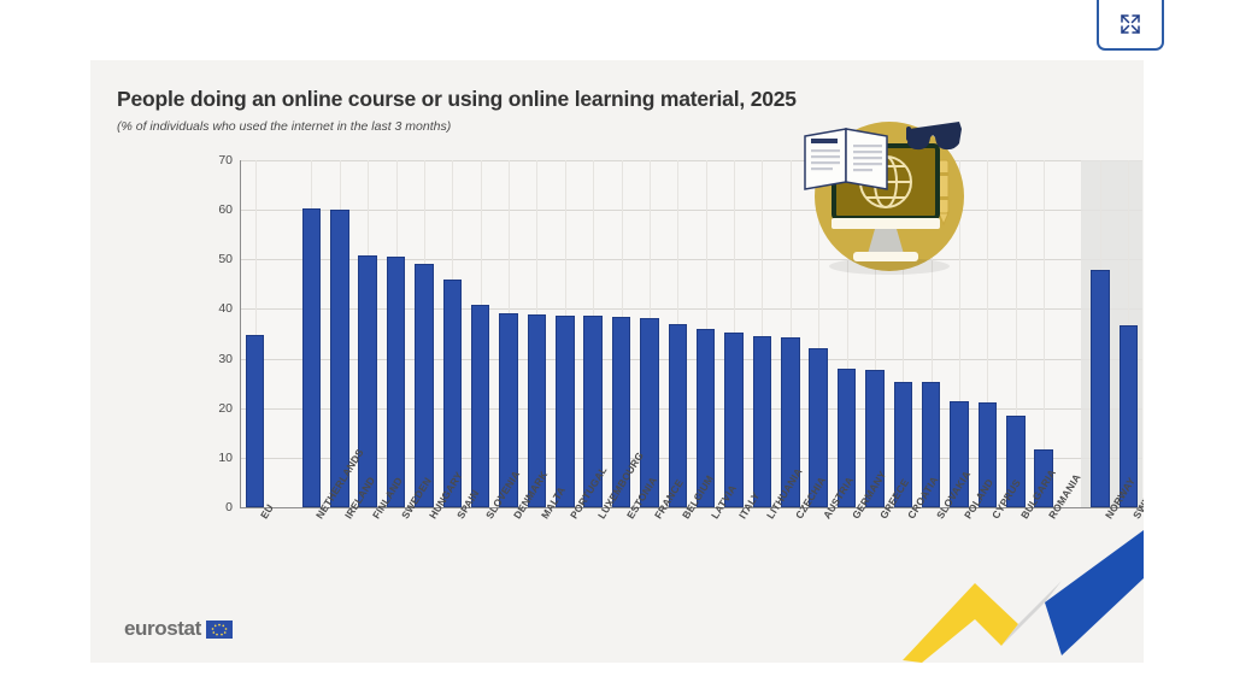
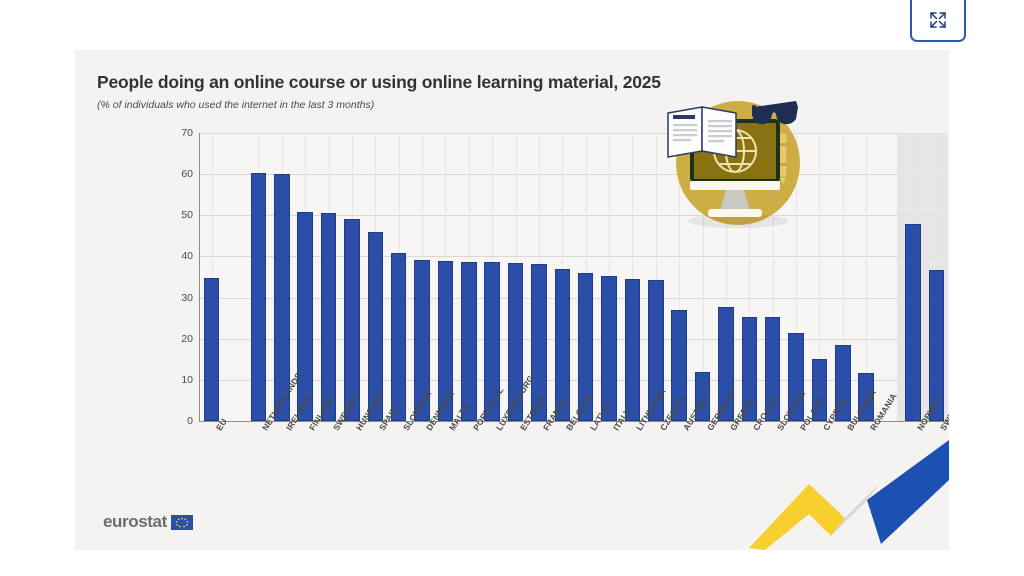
AUSTRIA: 32 -> 27
GERMANY: 28 -> 12
CYPRUS: 21 -> 15
